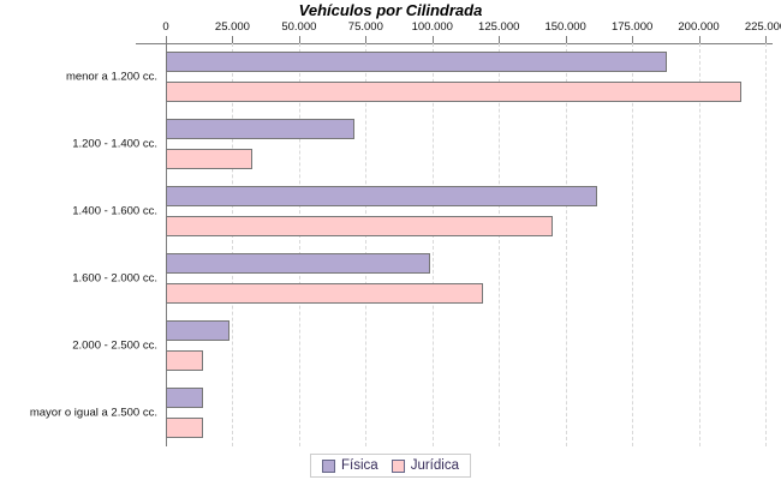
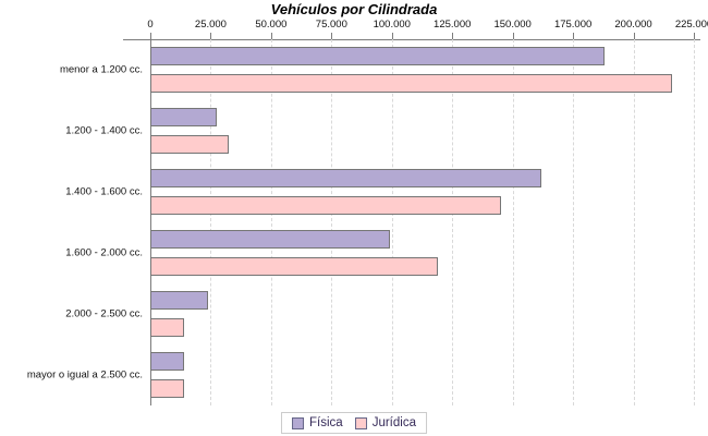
Física/1.200 - 1.400 cc.: 71000 -> 28000
